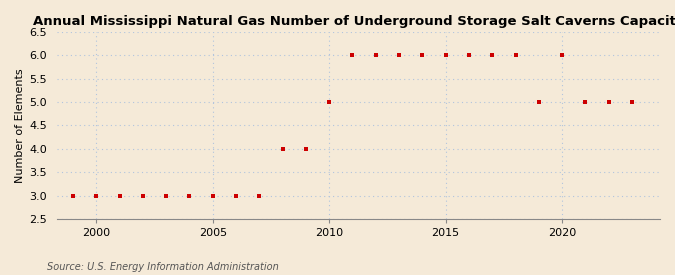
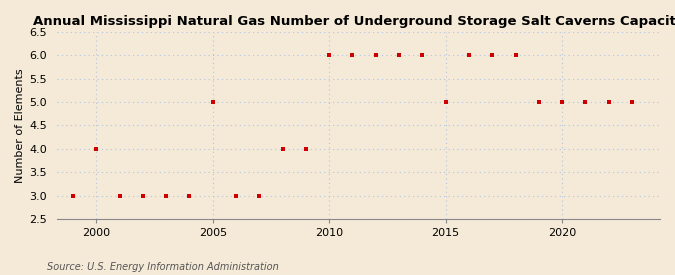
2000: 3 -> 4
2005: 3 -> 5
2010: 5 -> 6
2015: 6 -> 5
2020: 6 -> 5
